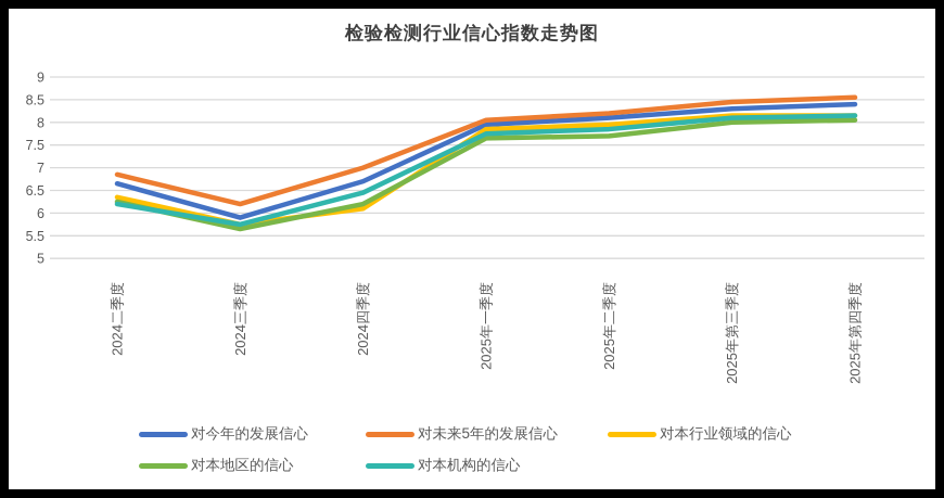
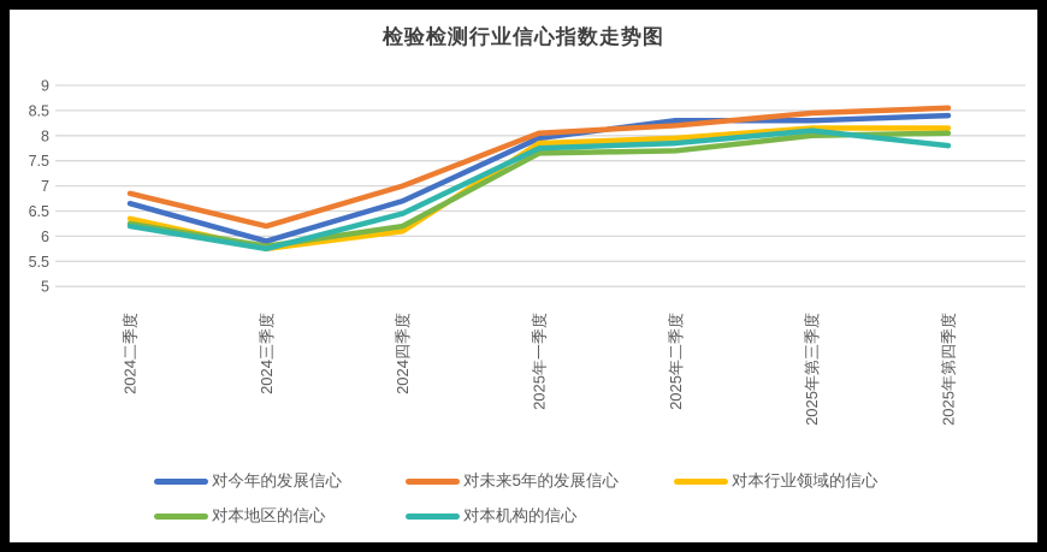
对本地区的信心/2024三季度: 5.7 -> 5.8
对今年的发展信心/2025年二季度: 8.1 -> 8.3
对本机构的信心/2025年第四季度: 8.2 -> 7.8
